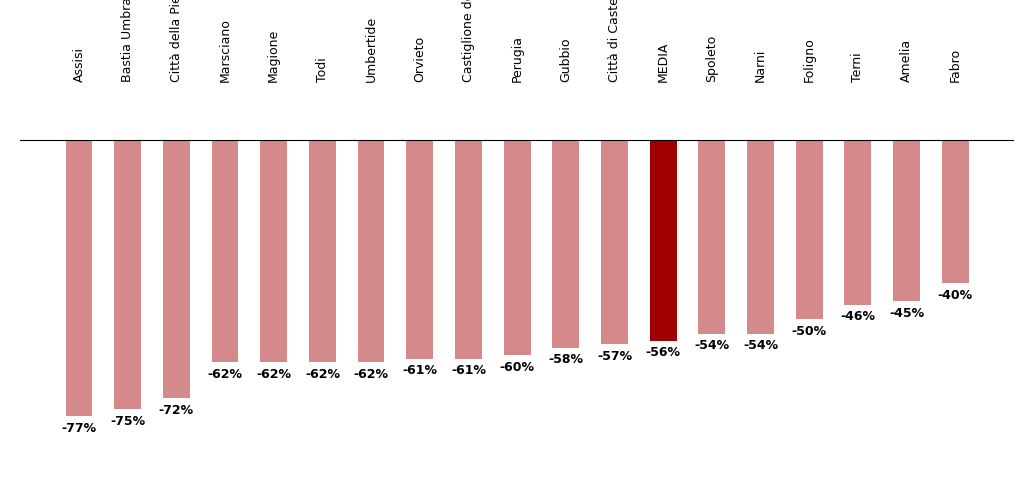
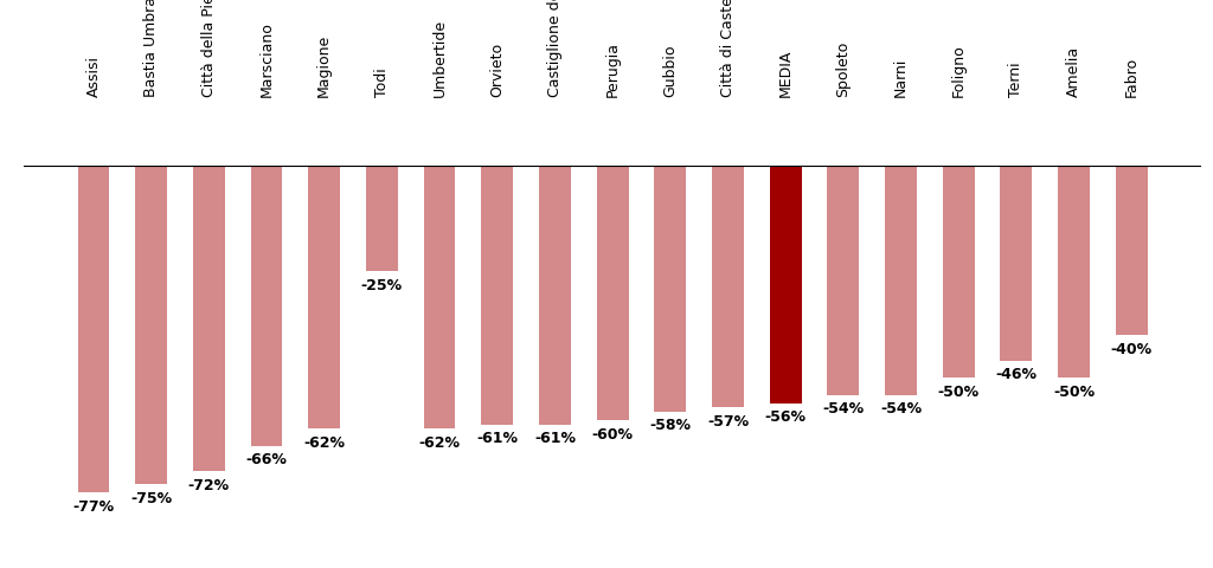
Marsciano: -62% -> -66%
Todi: -62% -> -25%
Amelia: -45% -> -50%
